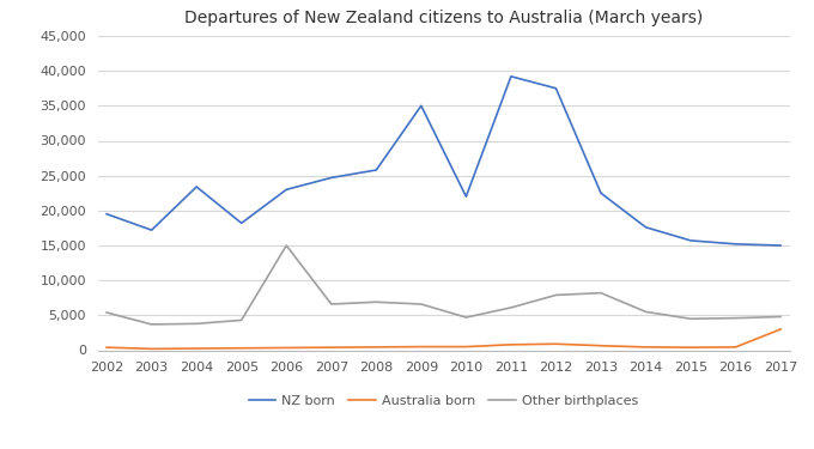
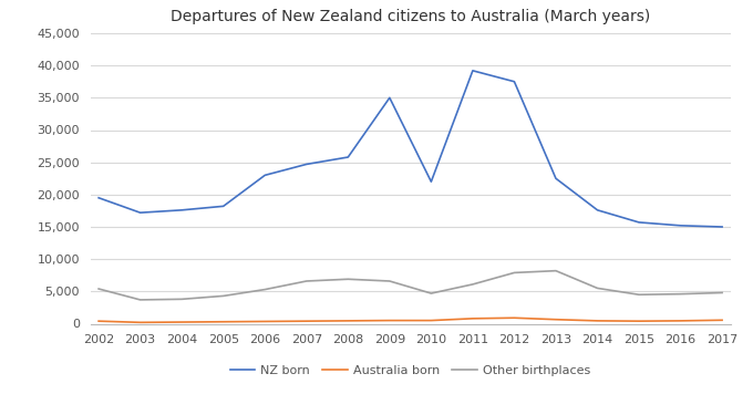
NZ born/2004: 23,400 -> 17,600
Other birthplaces/2006: 15,000 -> 5,300
Australia born/2017: 3,000 -> 600
